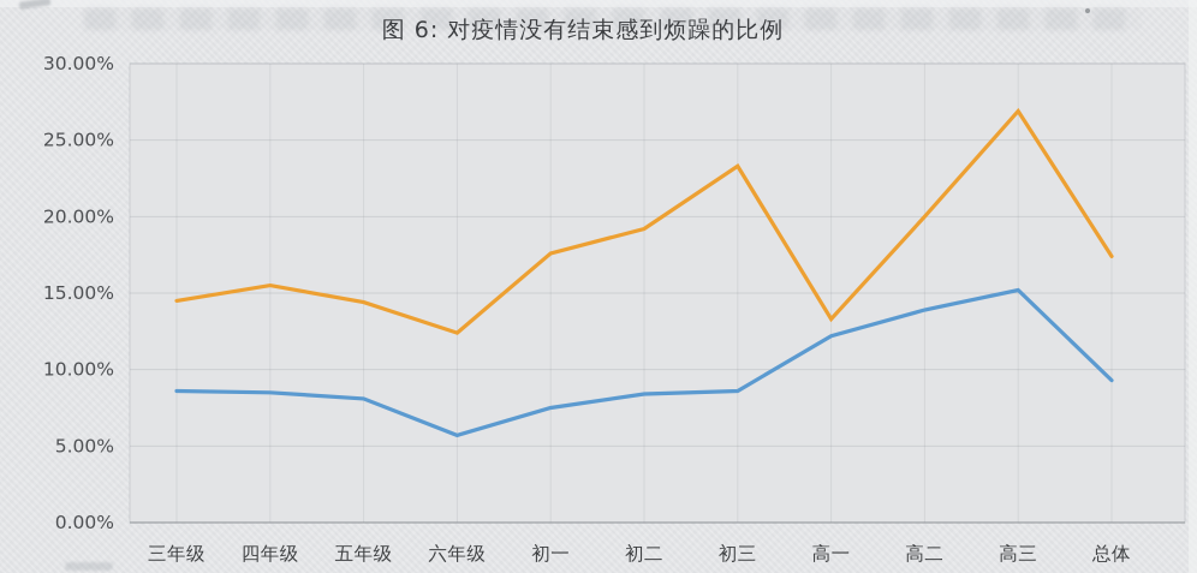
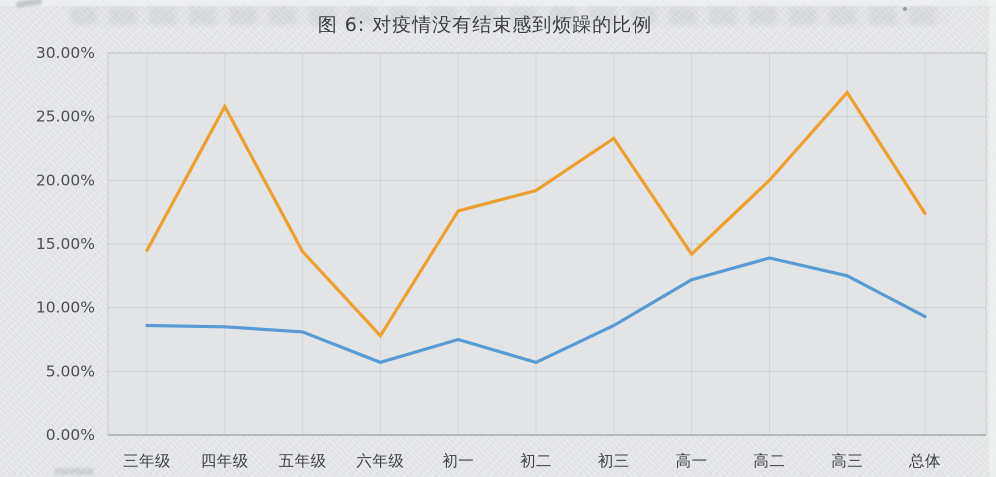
很烦躁/四年级: 15.5% -> 25.8%
很烦躁/六年级: 12.4% -> 7.8%
比较烦躁/初二: 8.4% -> 5.7%
很烦躁/高一: 13.3% -> 14.2%
比较烦躁/高三: 15.2% -> 12.5%
